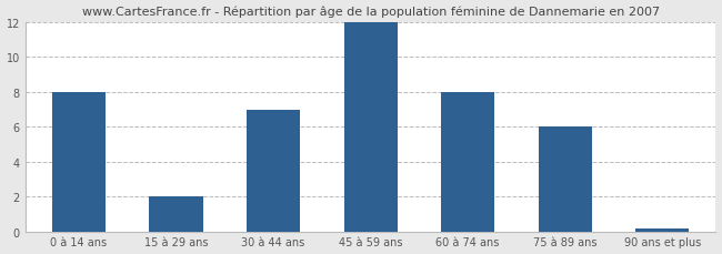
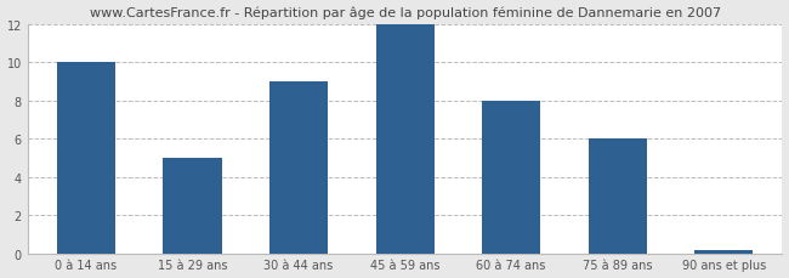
0 à 14 ans: 8.0 -> 10.0
15 à 29 ans: 2.0 -> 5.0
30 à 44 ans: 7.0 -> 9.0
